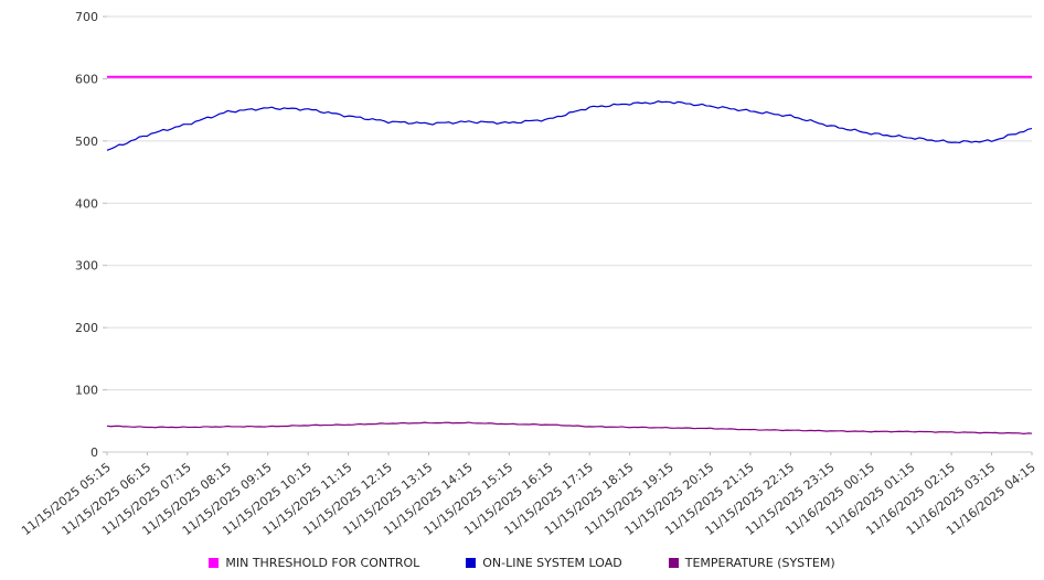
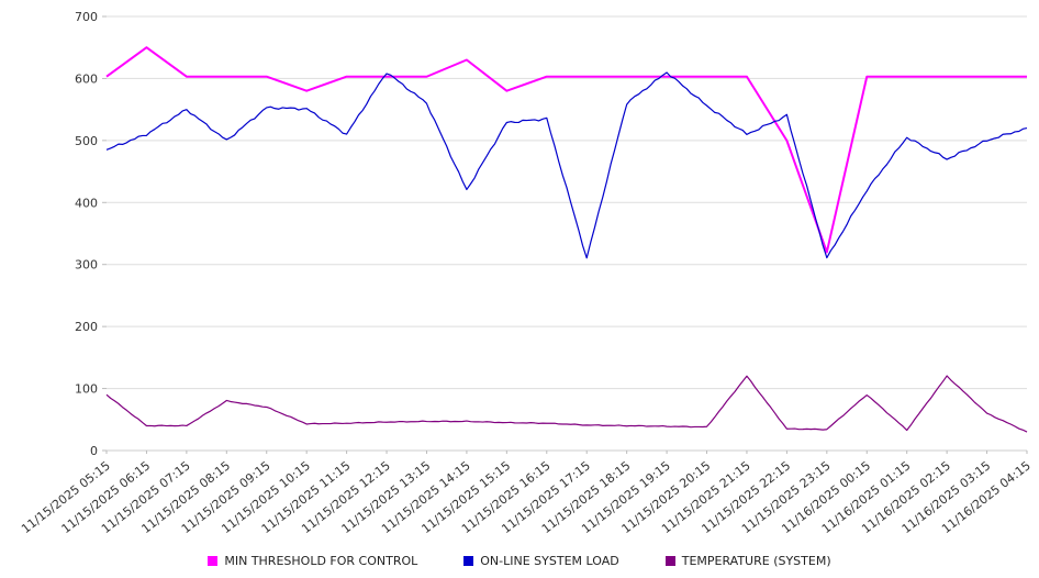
TEMPERATURE (SYSTEM)/11/15/2025 05:15: 40 -> 90
MIN THRESHOLD FOR CONTROL/11/15/2025 06:15: 600 -> 650
ON-LINE SYSTEM LOAD/11/15/2025 07:15: 530 -> 550
ON-LINE SYSTEM LOAD/11/15/2025 08:15: 550 -> 500
TEMPERATURE (SYSTEM)/11/15/2025 08:15: 40 -> 80
TEMPERATURE (SYSTEM)/11/15/2025 09:15: 40 -> 70
MIN THRESHOLD FOR CONTROL/11/15/2025 10:15: 600 -> 580
ON-LINE SYSTEM LOAD/11/15/2025 11:15: 540 -> 510
ON-LINE SYSTEM LOAD/11/15/2025 12:15: 530 -> 610
ON-LINE SYSTEM LOAD/11/15/2025 13:15: 530 -> 560
MIN THRESHOLD FOR CONTROL/11/15/2025 14:15: 600 -> 630
ON-LINE SYSTEM LOAD/11/15/2025 14:15: 530 -> 420
MIN THRESHOLD FOR CONTROL/11/15/2025 15:15: 600 -> 580
ON-LINE SYSTEM LOAD/11/15/2025 17:15: 550 -> 310
ON-LINE SYSTEM LOAD/11/15/2025 19:15: 560 -> 610
ON-LINE SYSTEM LOAD/11/15/2025 21:15: 550 -> 510
TEMPERATURE (SYSTEM)/11/15/2025 21:15: 40 -> 120
MIN THRESHOLD FOR CONTROL/11/15/2025 22:15: 600 -> 500
MIN THRESHOLD FOR CONTROL/11/15/2025 23:15: 600 -> 320
ON-LINE SYSTEM LOAD/11/15/2025 23:15: 520 -> 310
ON-LINE SYSTEM LOAD/11/16/2025 00:15: 510 -> 420
TEMPERATURE (SYSTEM)/11/16/2025 00:15: 30 -> 90
ON-LINE SYSTEM LOAD/11/16/2025 02:15: 500 -> 470
TEMPERATURE (SYSTEM)/11/16/2025 02:15: 30 -> 120
TEMPERATURE (SYSTEM)/11/16/2025 03:15: 30 -> 60
